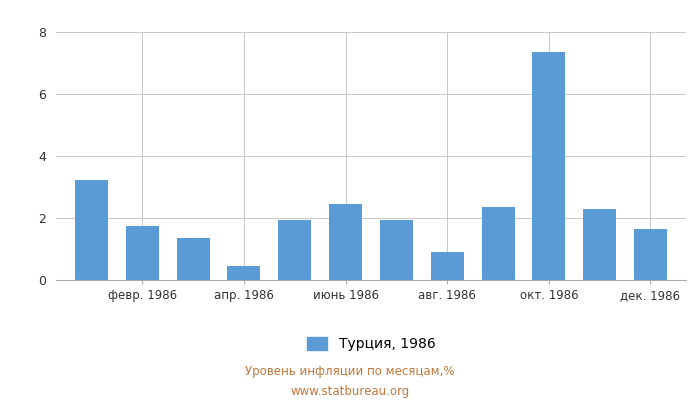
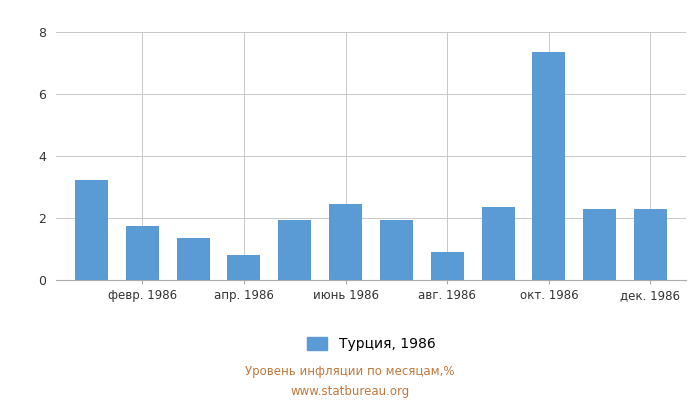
апр. 1986: 0.45 -> 0.80
дек. 1986: 1.65 -> 2.30
